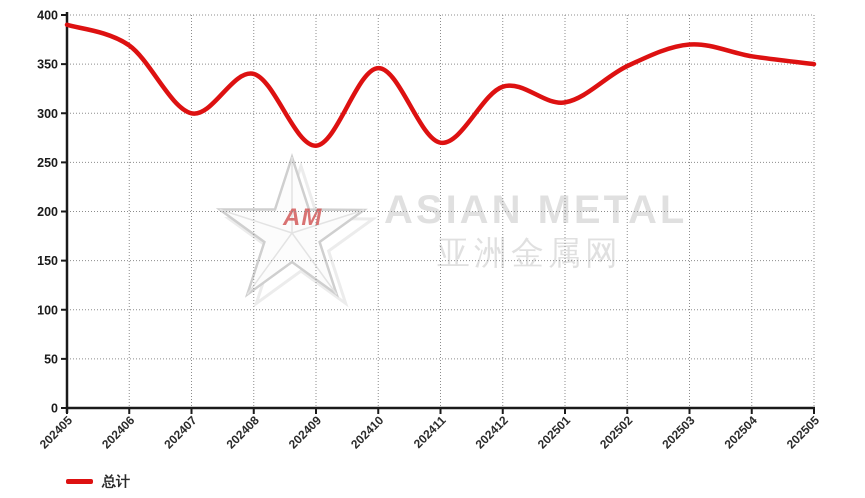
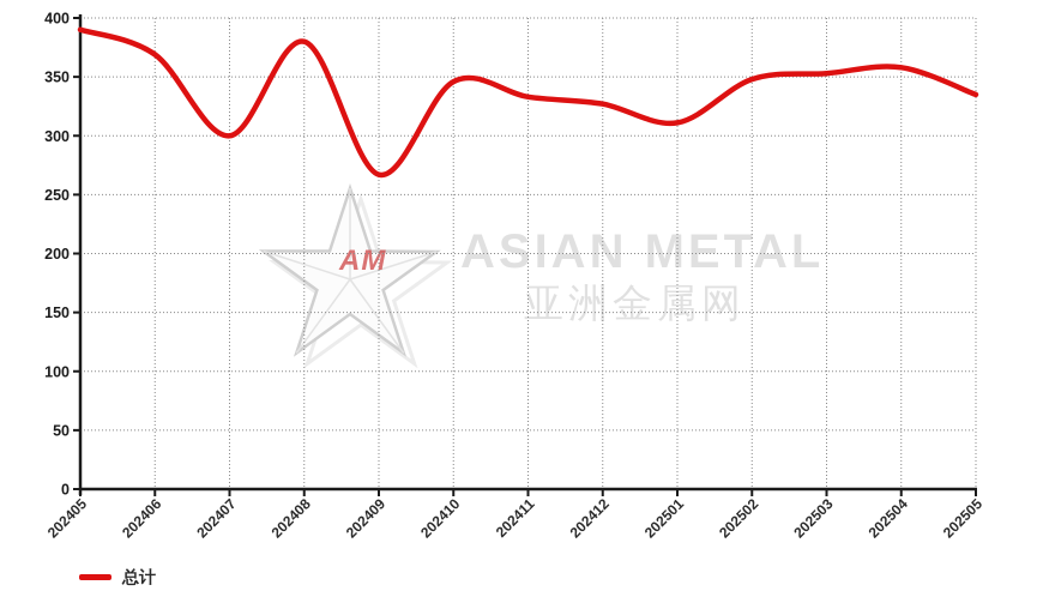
202408: 340 -> 380
202411: 270 -> 330
202503: 370 -> 350
202505: 350 -> 340
